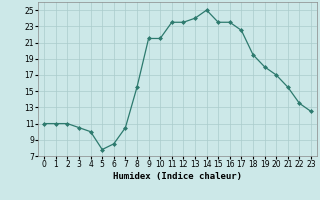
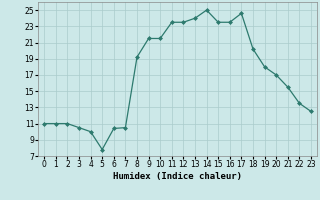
6: 8.5 -> 10.4
8: 15.5 -> 19.2
17: 22.5 -> 24.6
18: 19.5 -> 20.2
